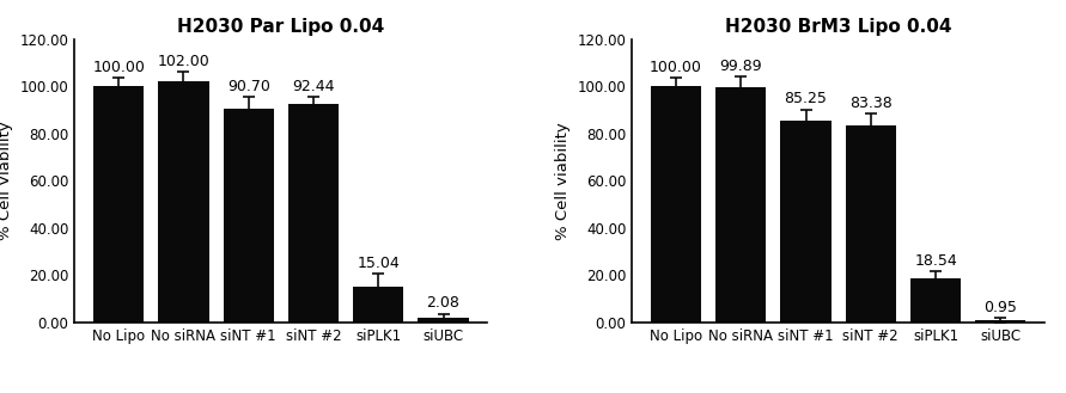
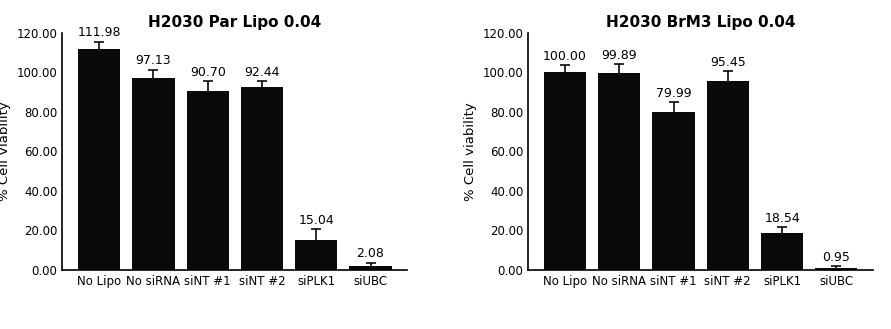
H2030 Par Lipo 0.04/No Lipo: 100.00 -> 111.98
H2030 Par Lipo 0.04/No siRNA: 102.00 -> 97.13
H2030 BrM3 Lipo 0.04/siNT #1: 85.25 -> 79.99
H2030 BrM3 Lipo 0.04/siNT #2: 83.38 -> 95.45
